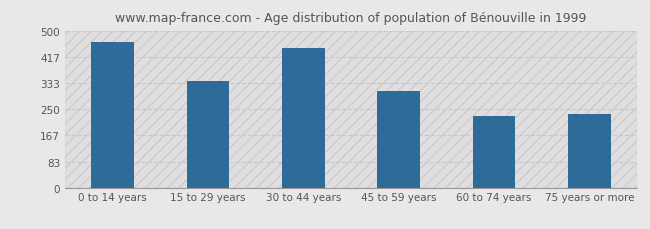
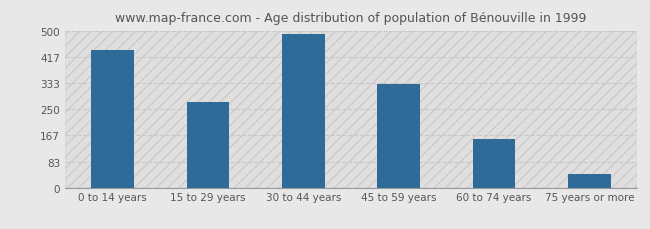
0 to 14 years: 465 -> 440
15 to 29 years: 340 -> 275
30 to 44 years: 445 -> 490
45 to 59 years: 310 -> 330
60 to 74 years: 230 -> 155
75 years or more: 235 -> 45
